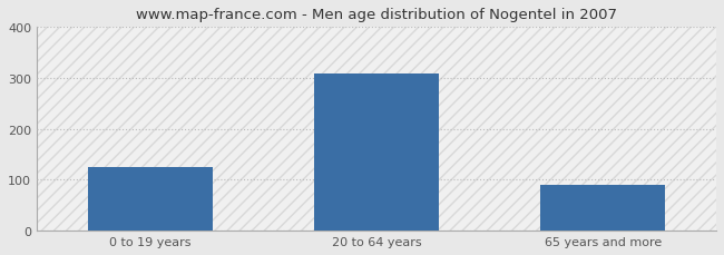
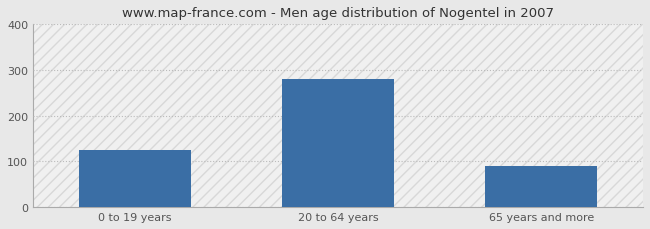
20 to 64 years: 308 -> 280
